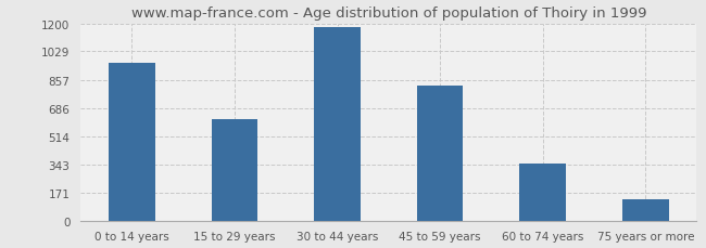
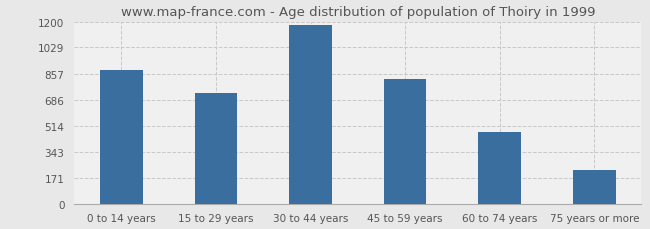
0 to 14 years: 960 -> 880
15 to 29 years: 620 -> 730
60 to 74 years: 350 -> 470
75 years or more: 130 -> 220
